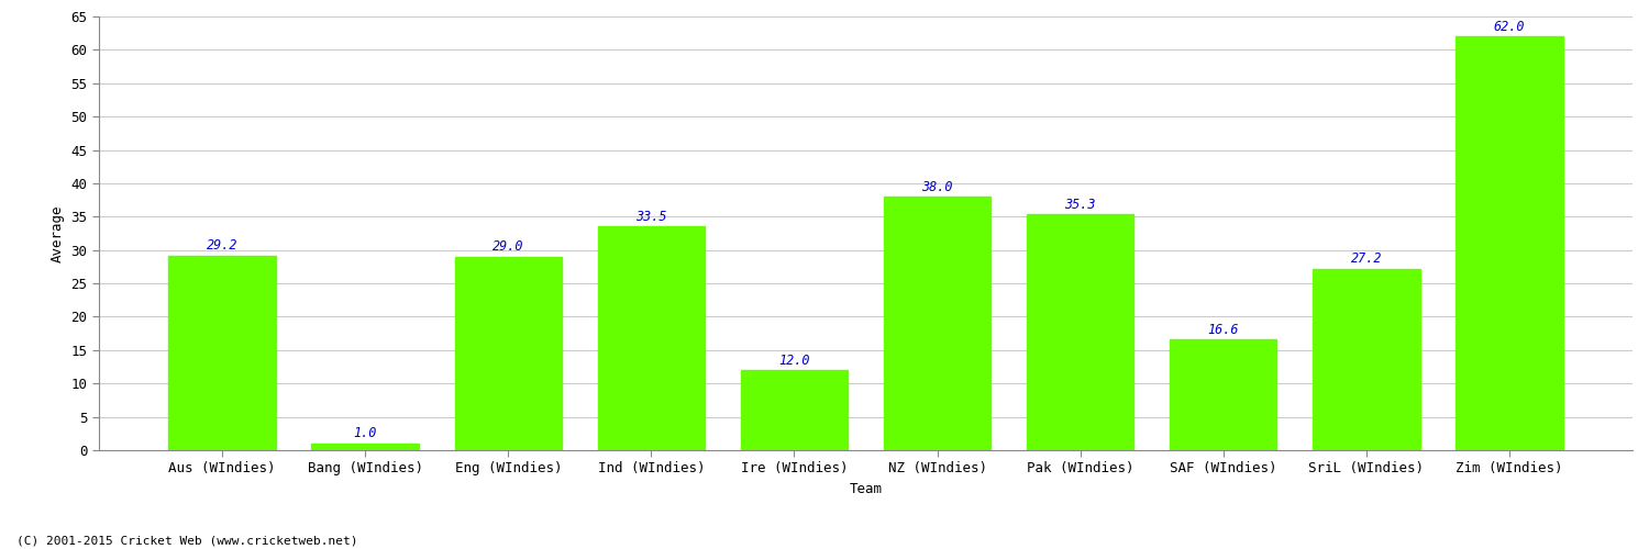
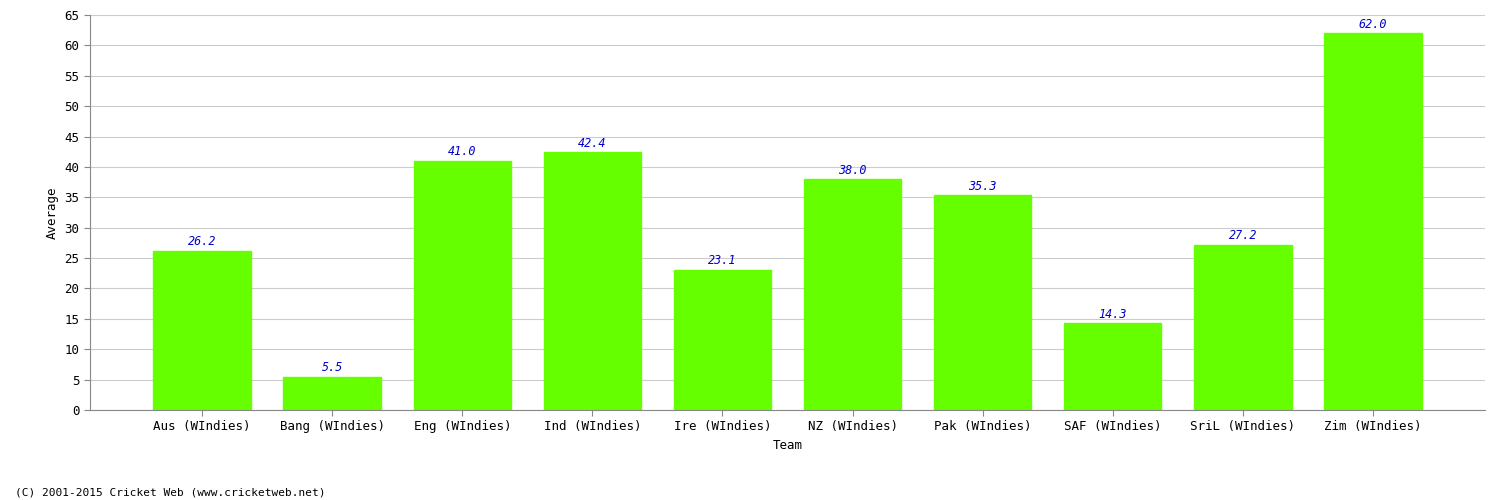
Aus (WIndies): 29.2 -> 26.2
Bang (WIndies): 1.0 -> 5.5
Eng (WIndies): 29.0 -> 41.0
Ind (WIndies): 33.5 -> 42.4
Ire (WIndies): 12.0 -> 23.1
SAF (WIndies): 16.6 -> 14.3
